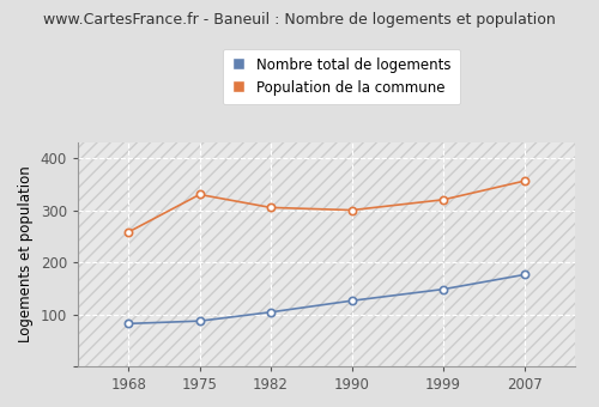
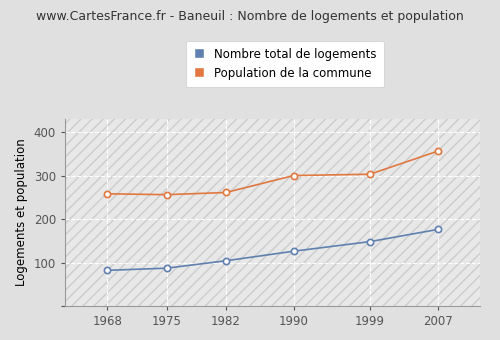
Population de la commune/1975: 330 -> 256
Population de la commune/1982: 305 -> 261
Population de la commune/1999: 320 -> 303
